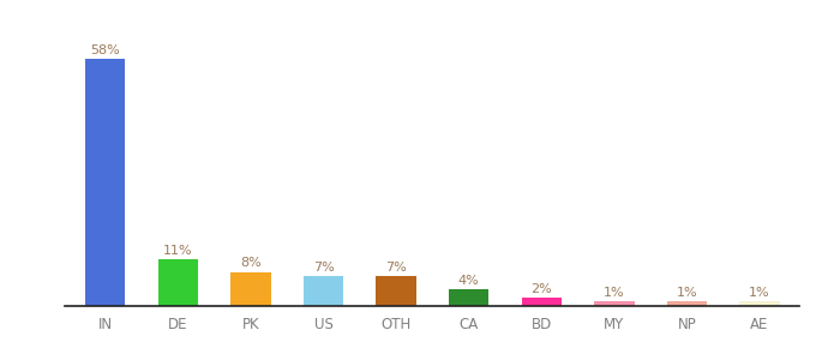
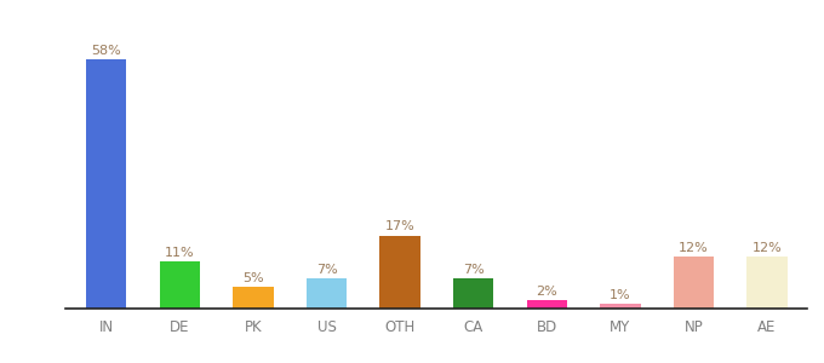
PK: 8% -> 5%
OTH: 7% -> 17%
CA: 4% -> 7%
NP: 1% -> 12%
AE: 1% -> 12%
